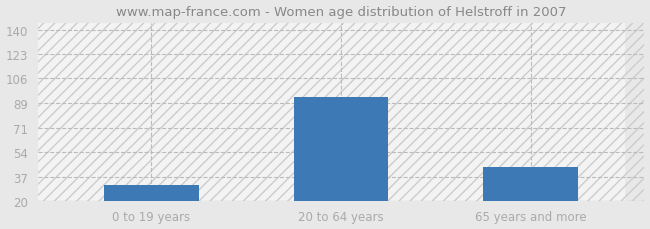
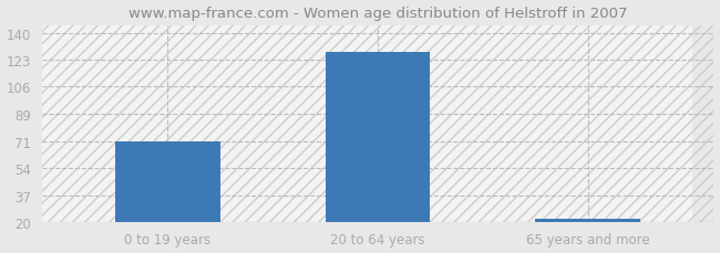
0 to 19 years: 31 -> 71
20 to 64 years: 93 -> 128
65 years and more: 44 -> 22
